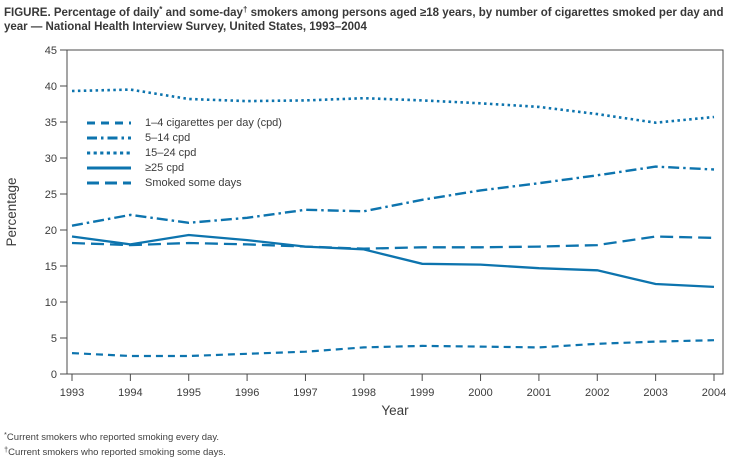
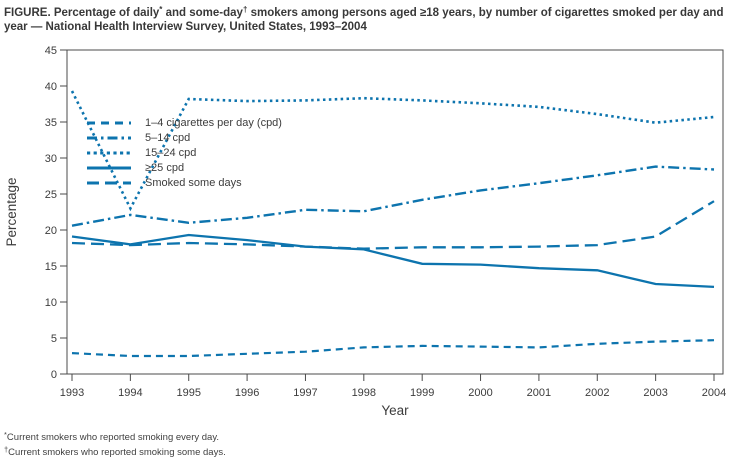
15–24 cpd/1994: 40 -> 23
Smoked some days/2004: 19 -> 24
